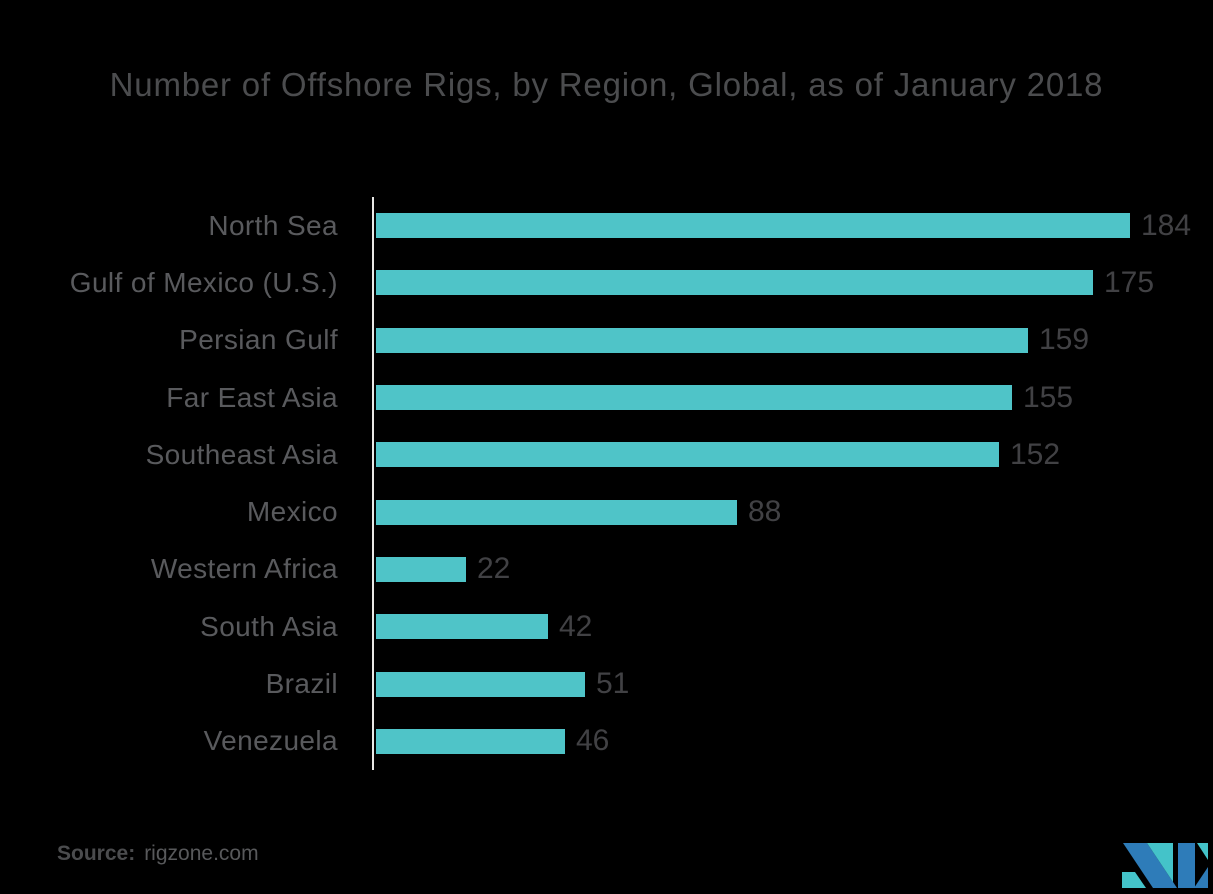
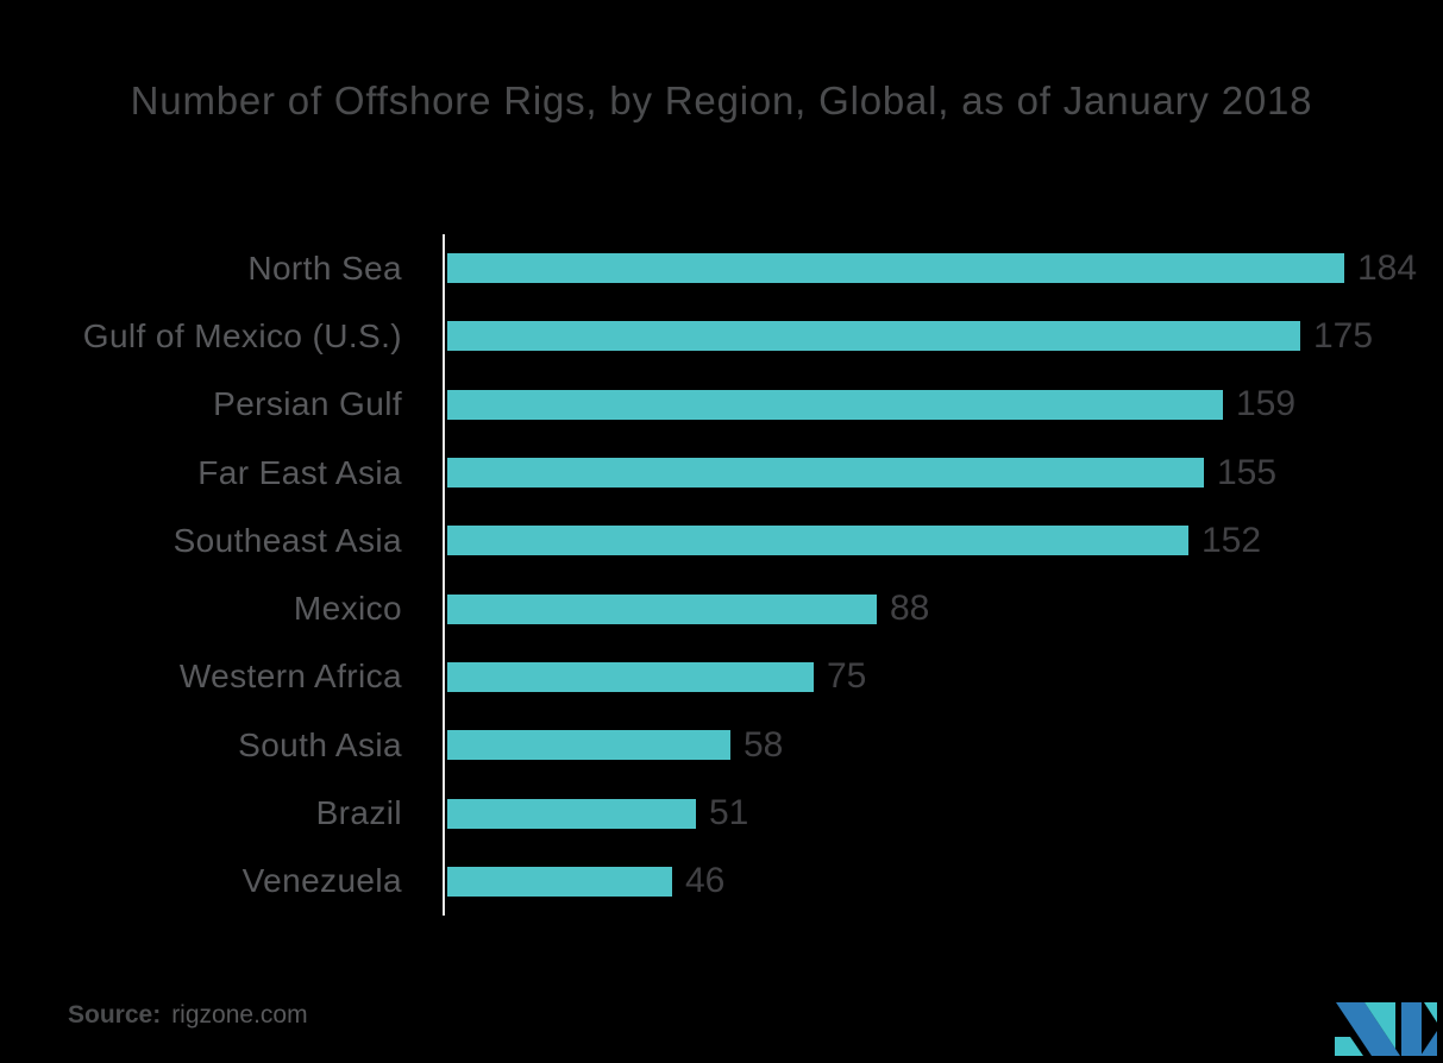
Western Africa: 22 -> 75
South Asia: 42 -> 58
